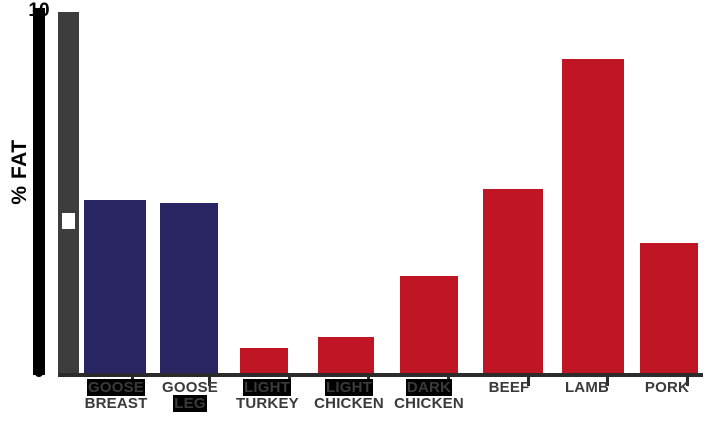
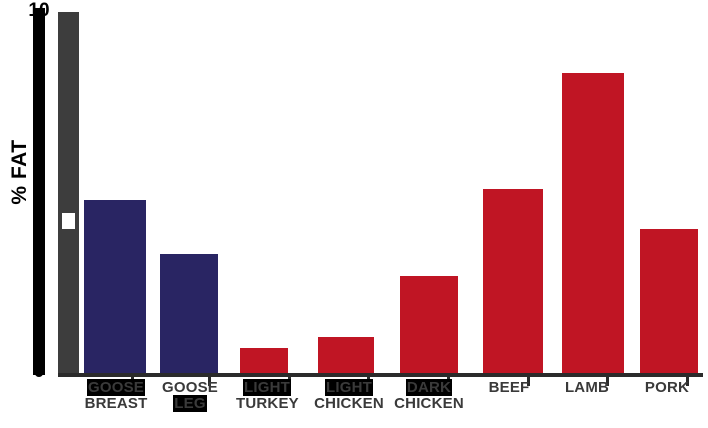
GOOSE LEG: 4.7 -> 3.3
LAMB: 8.7 -> 8.3
PORK: 3.6 -> 4.0
